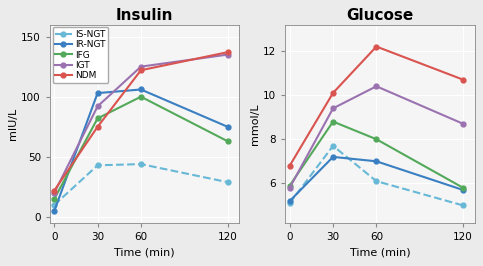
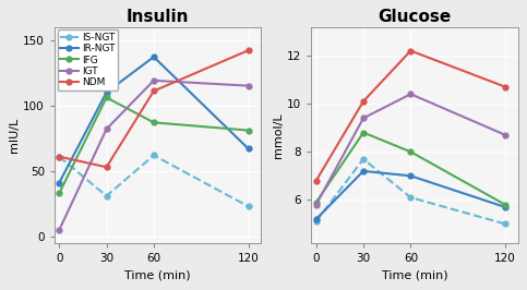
Insulin/IS-NGT/0: 10 -> 61
Insulin/IR-NGT/0: 5 -> 41
Insulin/IFG/0: 15 -> 33
Insulin/IGT/0: 20 -> 5
Insulin/NDM/0: 22 -> 61
Insulin/IS-NGT/30: 43 -> 31
Insulin/IR-NGT/30: 103 -> 110
Insulin/IFG/30: 82 -> 106
Insulin/IGT/30: 92 -> 82
Insulin/NDM/30: 75 -> 53
Insulin/IS-NGT/60: 44 -> 62
Insulin/IR-NGT/60: 106 -> 137
Insulin/IFG/60: 100 -> 87
Insulin/IGT/60: 125 -> 119
Insulin/NDM/60: 122 -> 111
Insulin/IS-NGT/120: 29 -> 23
Insulin/IR-NGT/120: 75 -> 67
Insulin/IFG/120: 63 -> 81
Insulin/IGT/120: 135 -> 115
Insulin/NDM/120: 137 -> 142
